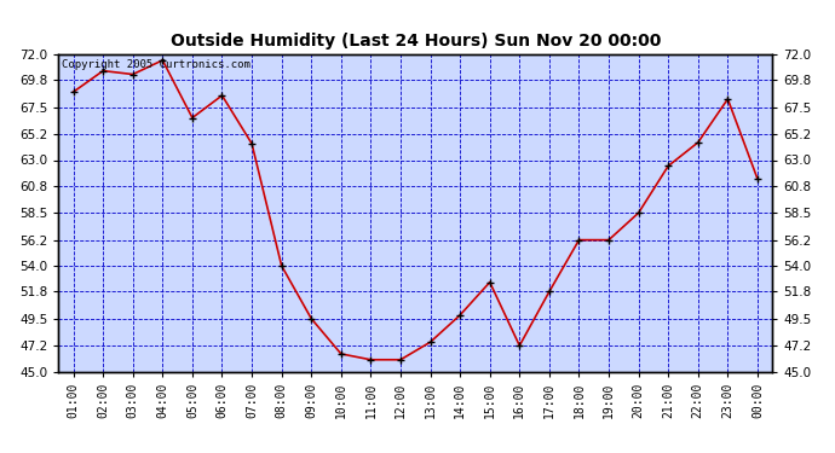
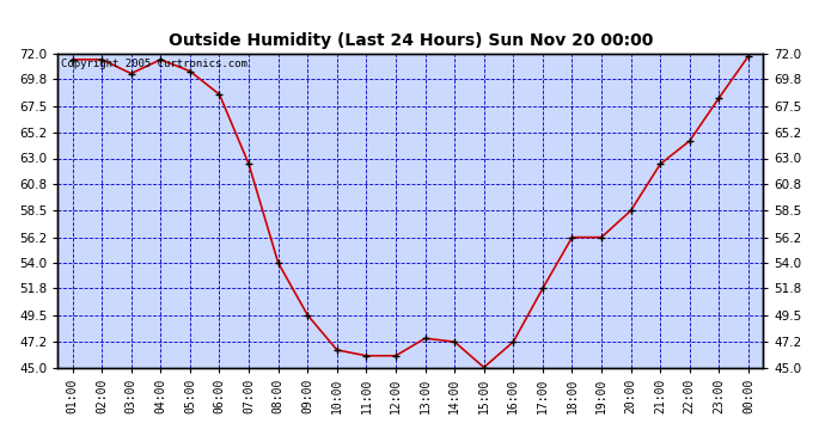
01:00: 68.8 -> 71.5
02:00: 70.6 -> 71.5
05:00: 66.6 -> 70.5
07:00: 64.4 -> 62.5
14:00: 49.8 -> 47.2
15:00: 52.6 -> 45.0
00:00: 61.4 -> 71.8
